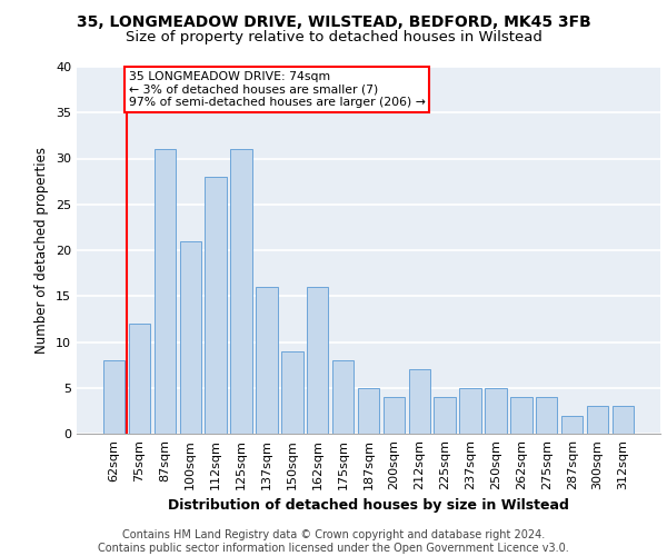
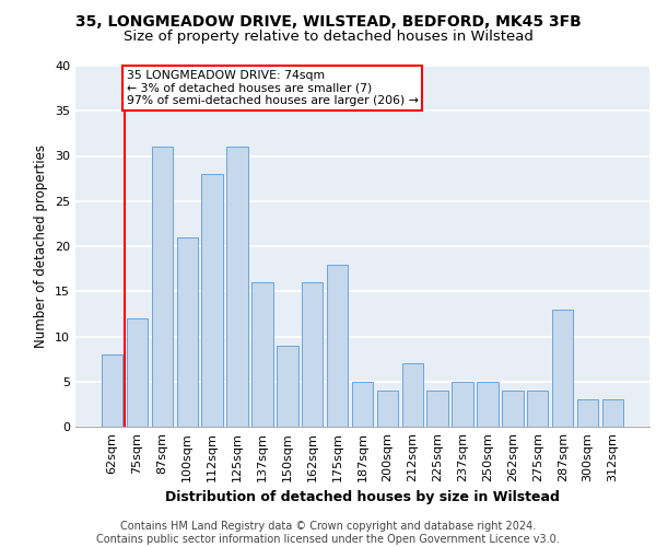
175sqm: 8 -> 18
287sqm: 2 -> 13
